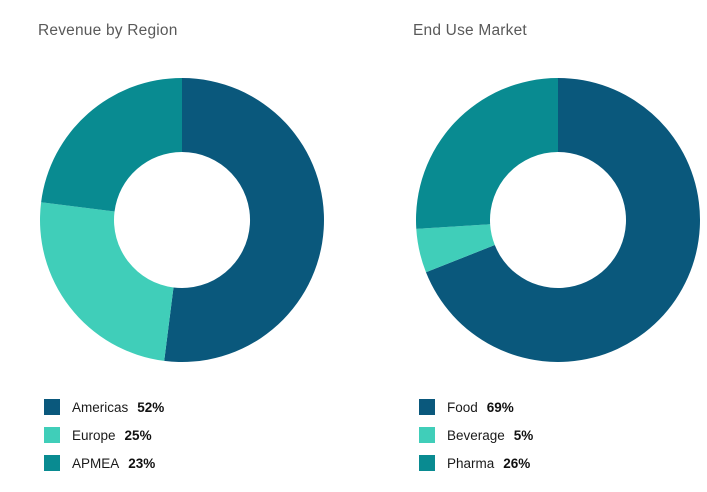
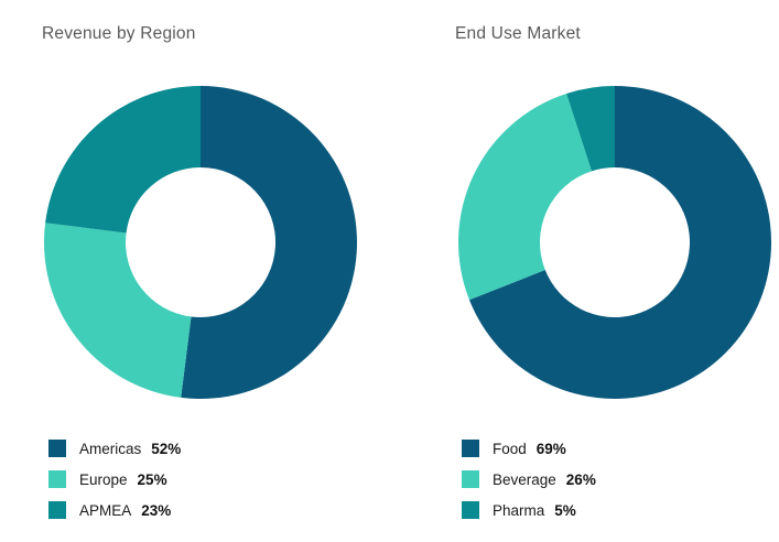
End Use Market/Beverage: 5% -> 26%
End Use Market/Pharma: 26% -> 5%
